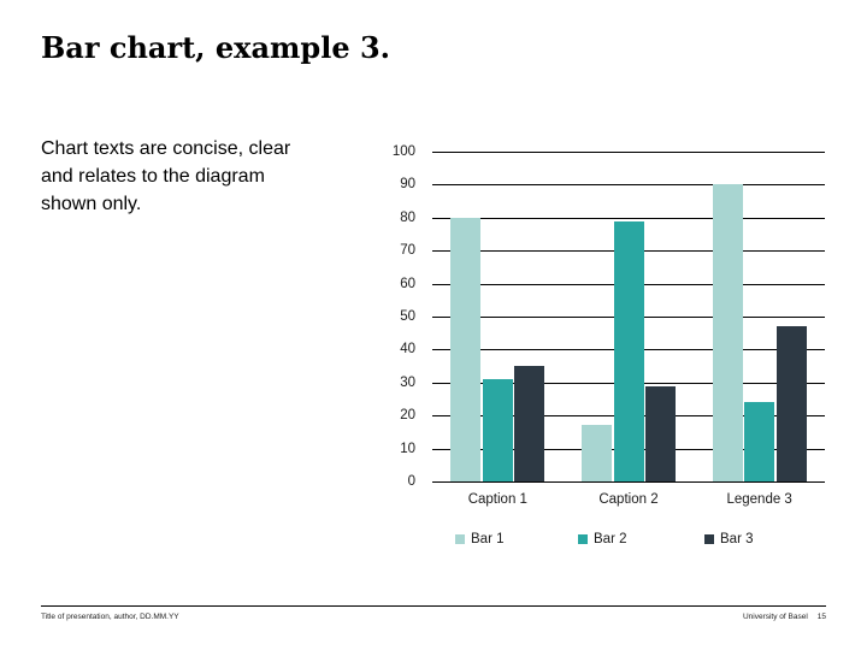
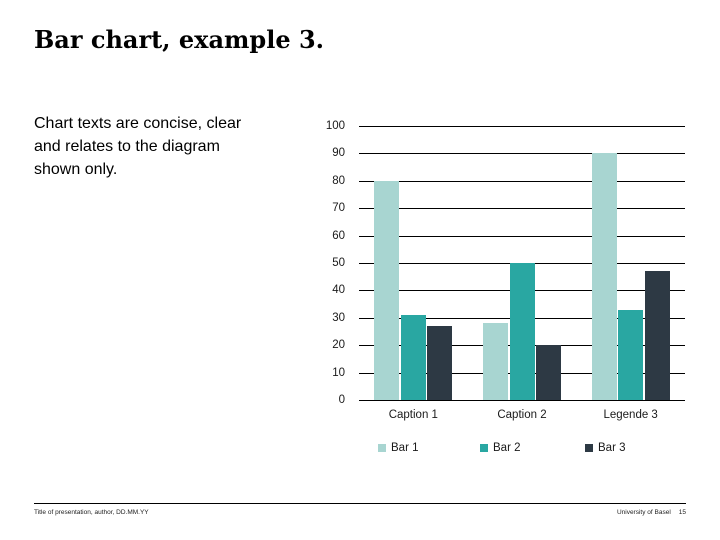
Bar 3/Caption 1: 35 -> 27
Bar 1/Caption 2: 17 -> 28
Bar 2/Caption 2: 79 -> 50
Bar 3/Caption 2: 29 -> 20
Bar 2/Legende 3: 24 -> 33
